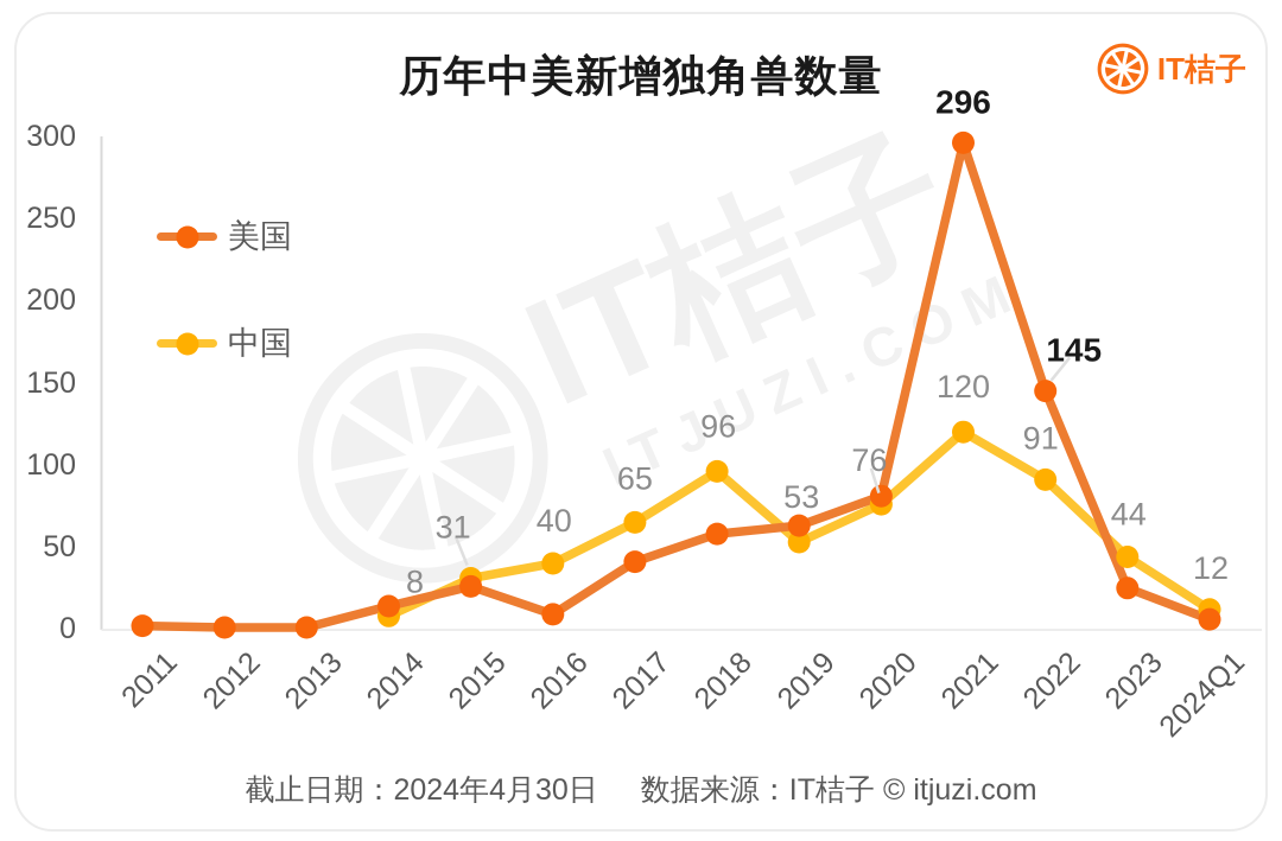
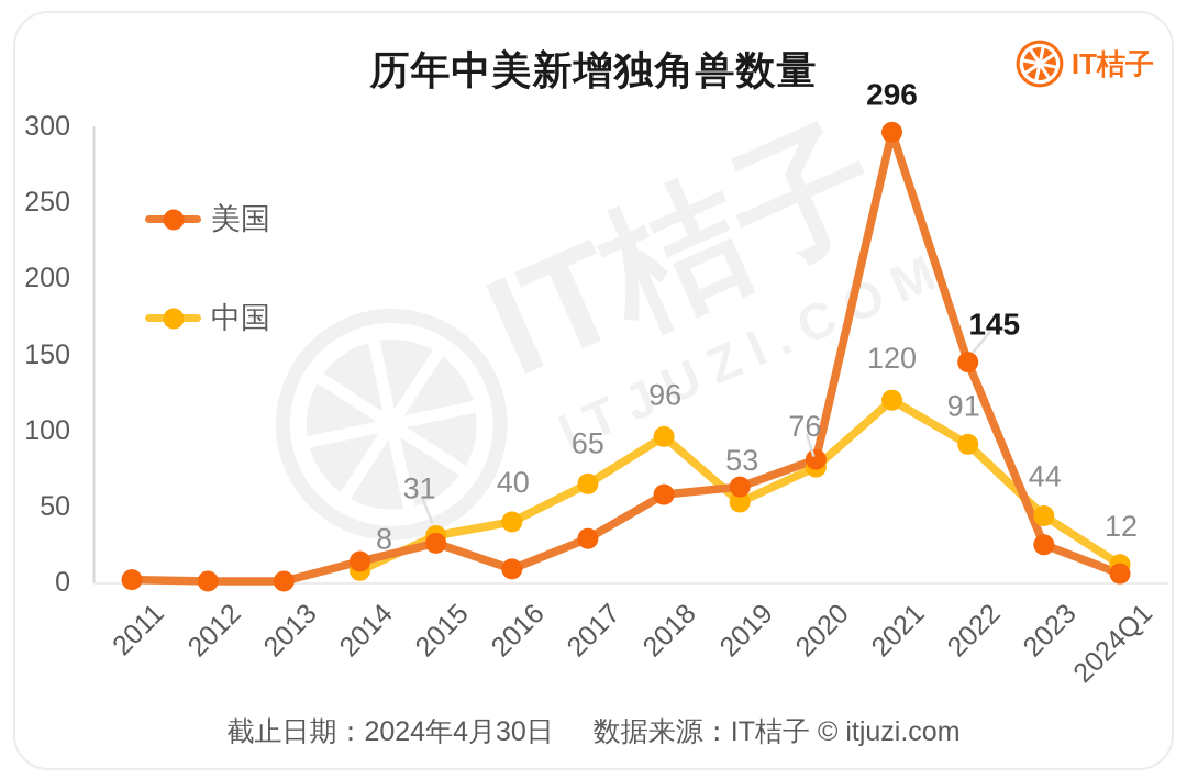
美国/2017: 41 -> 29
